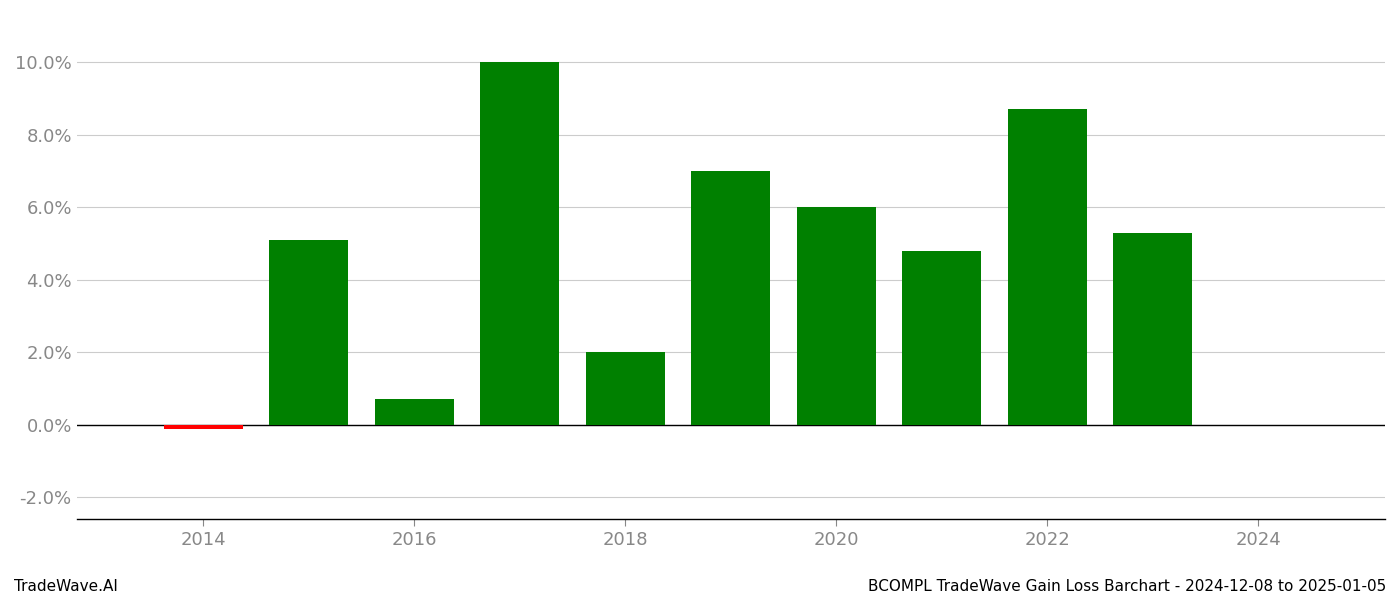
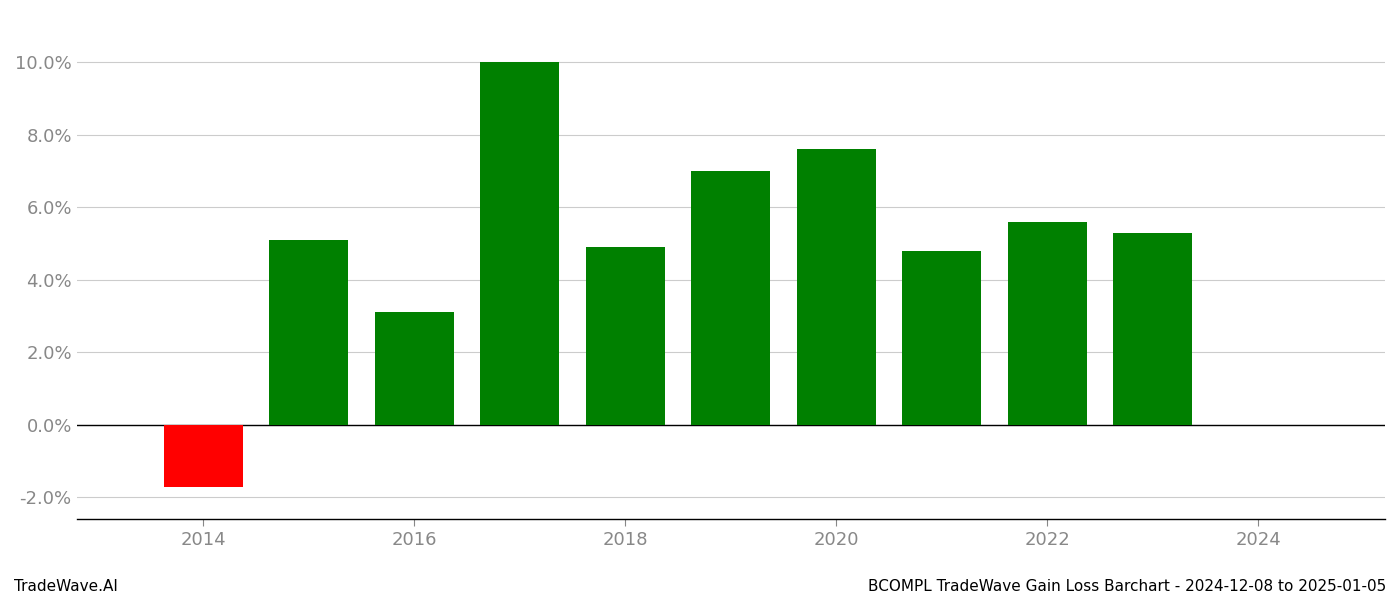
2014: -0.1% -> -1.7%
2016: 0.7% -> 3.1%
2018: 2.0% -> 4.9%
2020: 6.0% -> 7.6%
2022: 8.7% -> 5.6%
